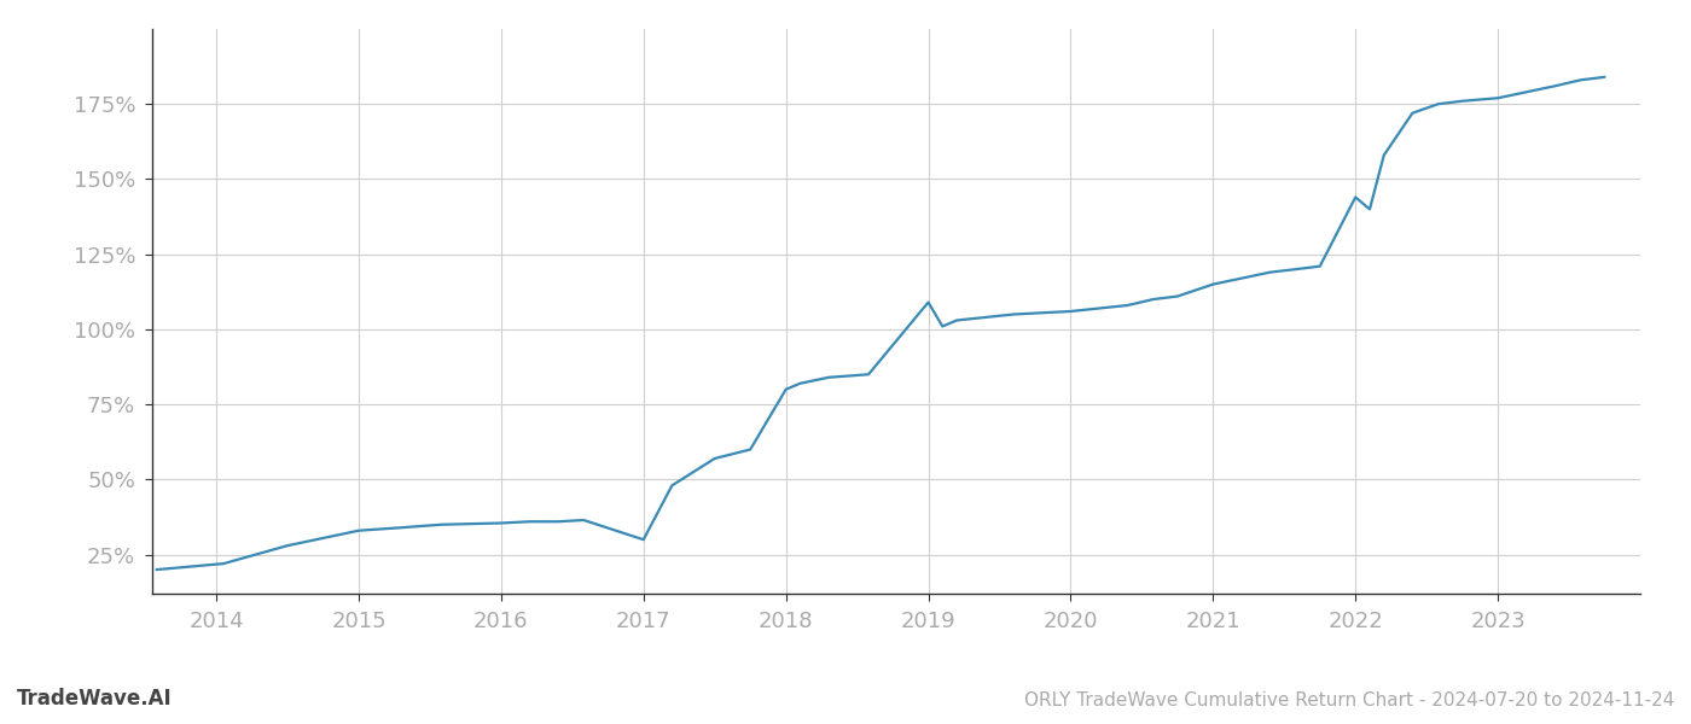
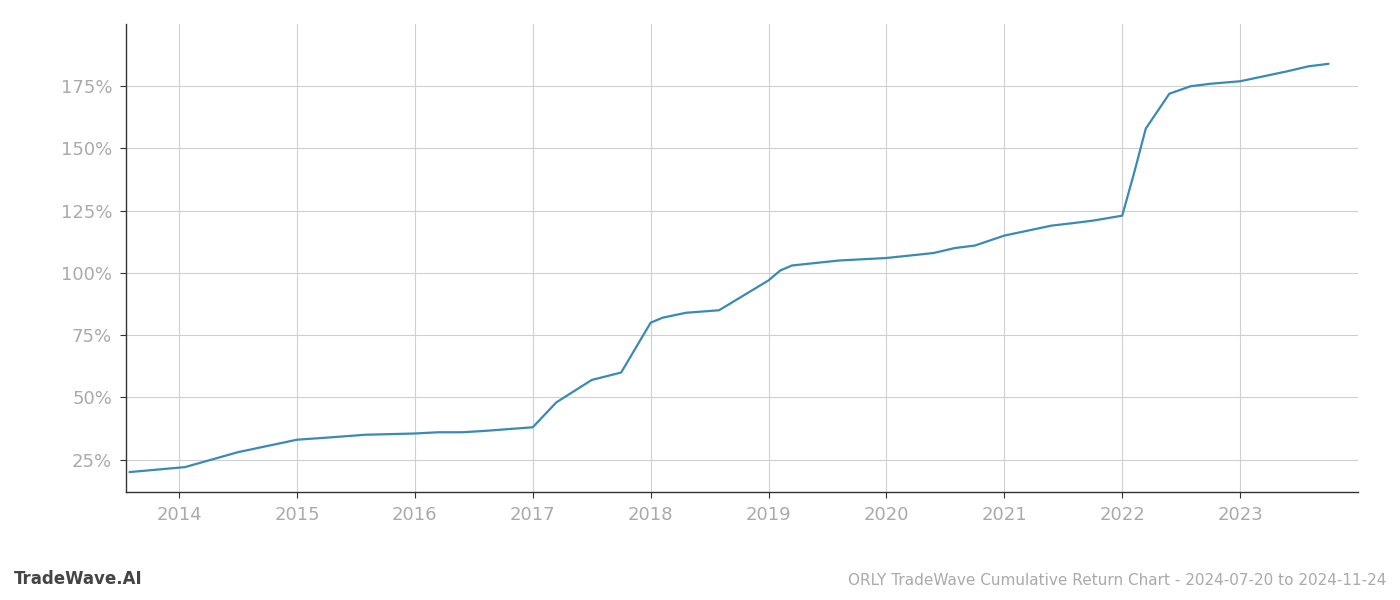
2017: 30.0% -> 38.0%
2019: 109.0% -> 97.0%
2022: 144.0% -> 123.0%
